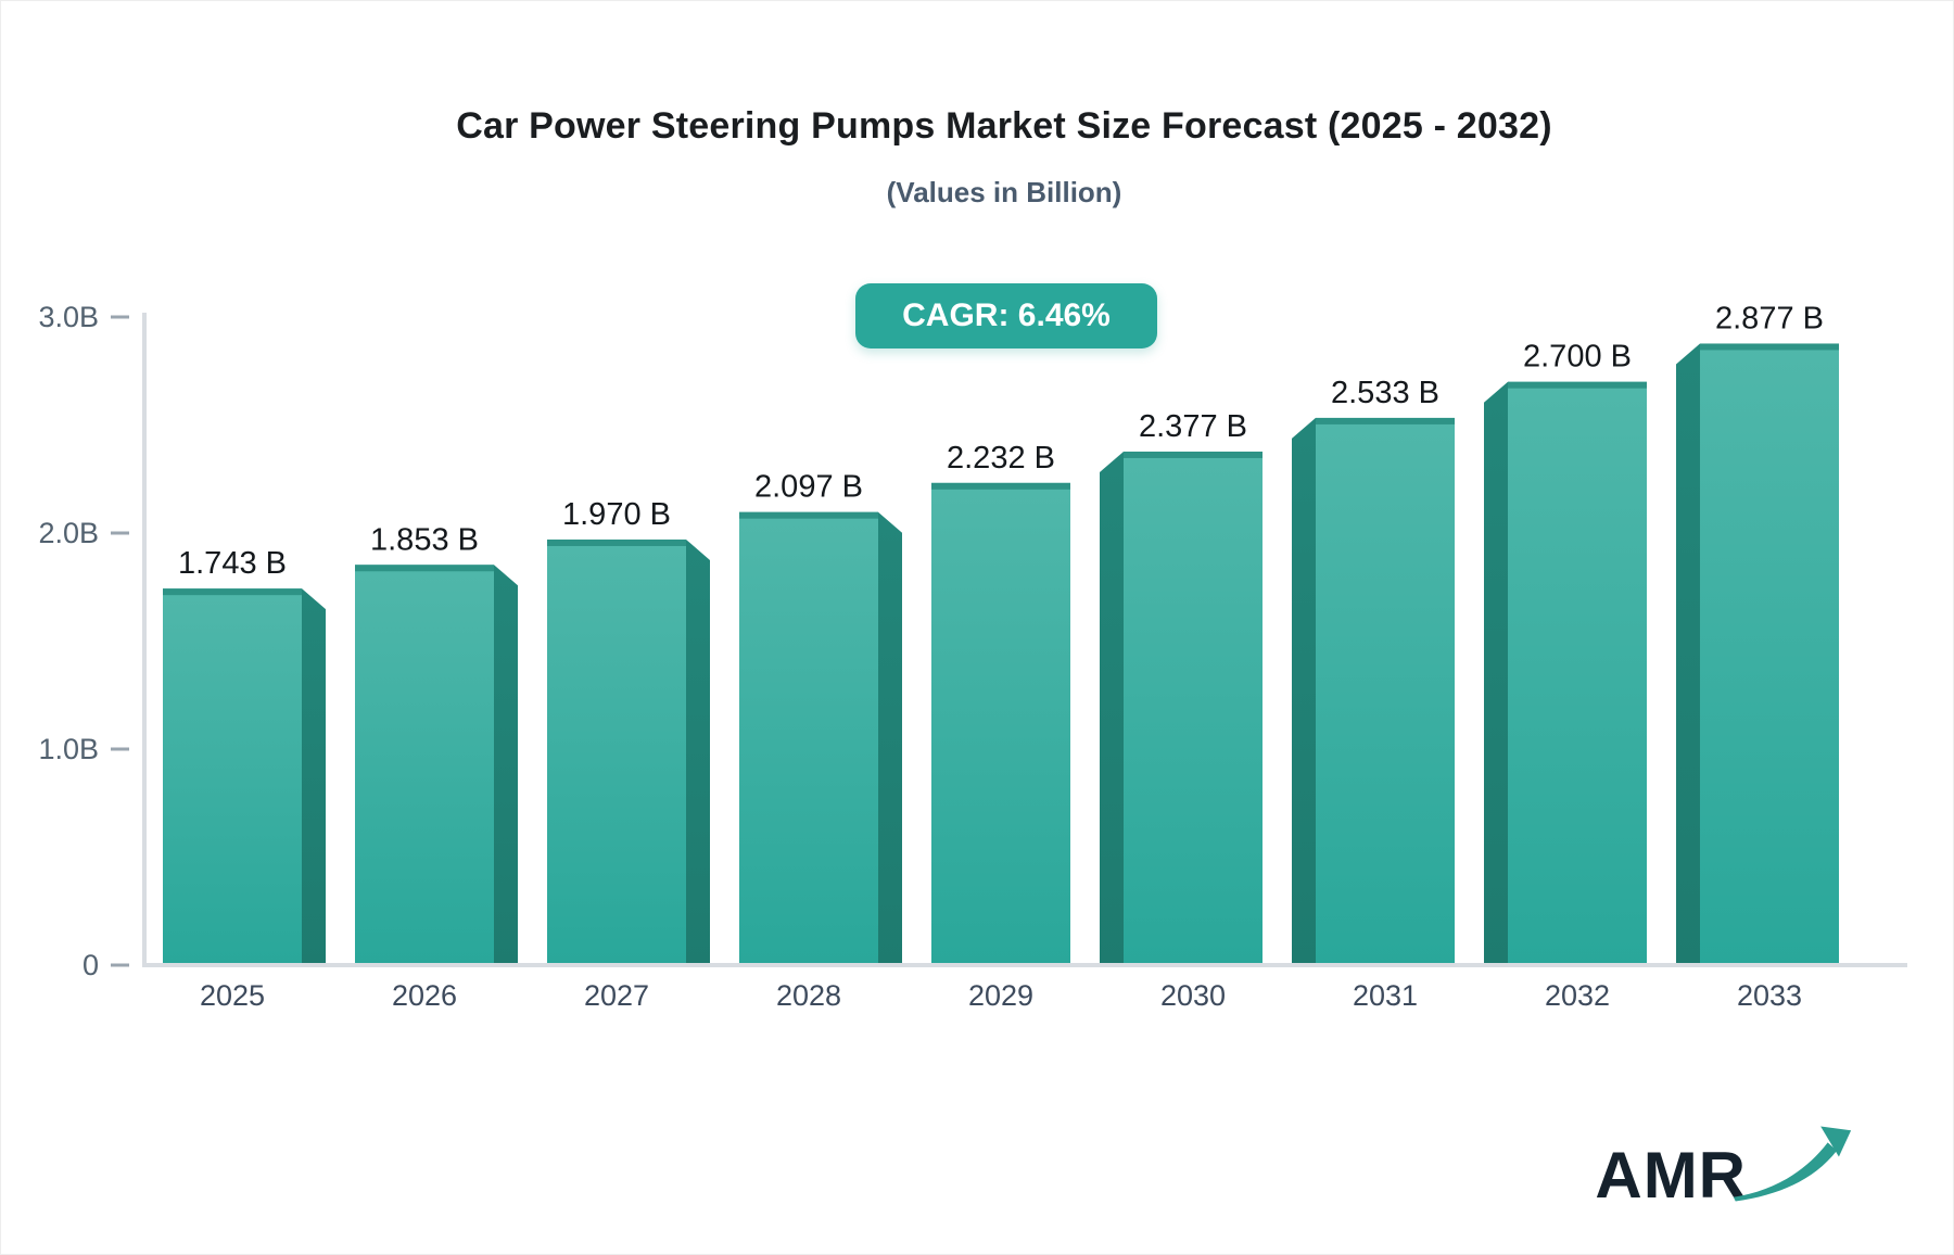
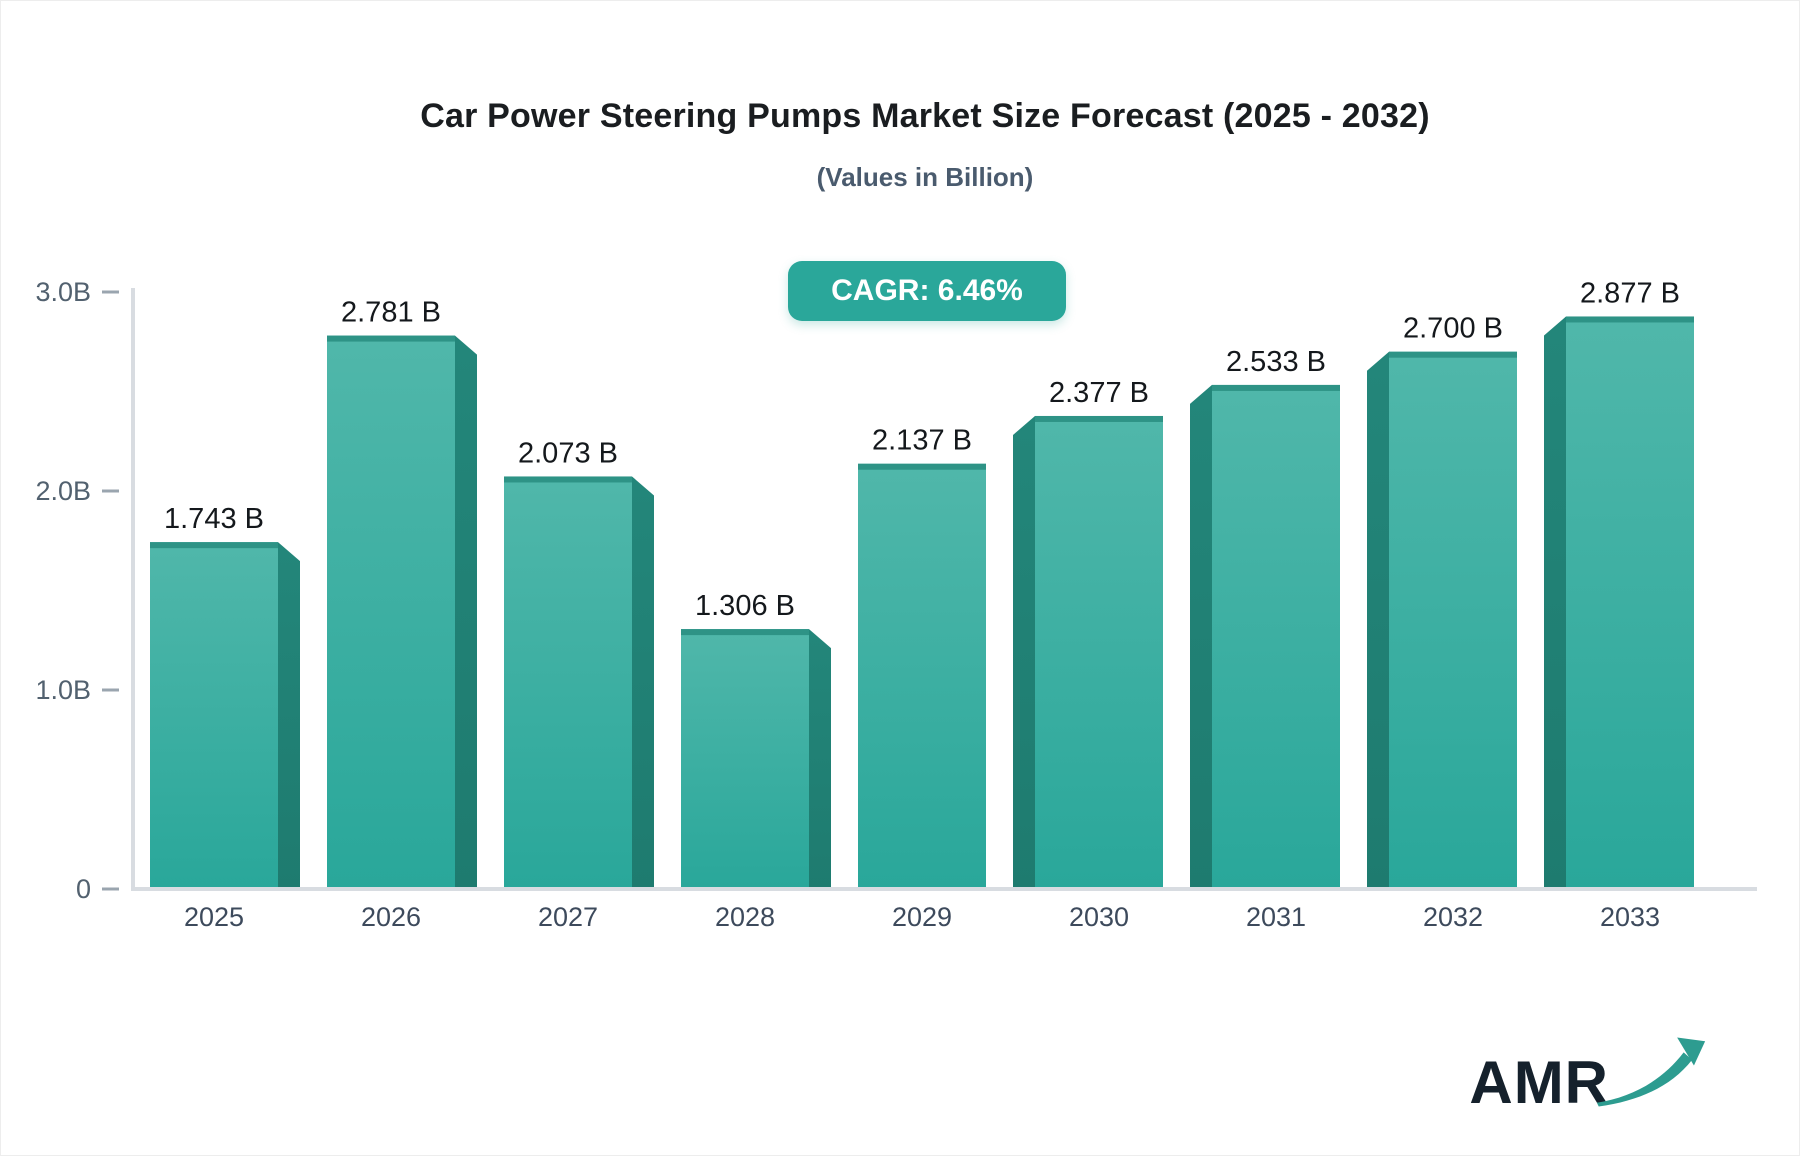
2026: 1.853 -> 2.781
2027: 1.970 -> 2.073
2028: 2.097 -> 1.306
2029: 2.232 -> 2.137
